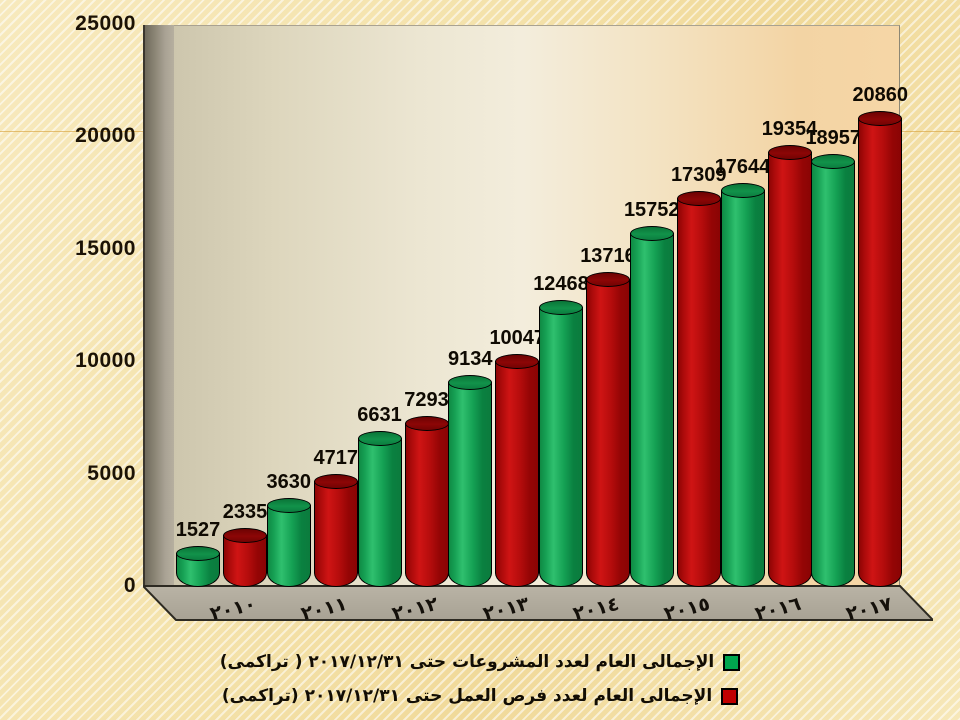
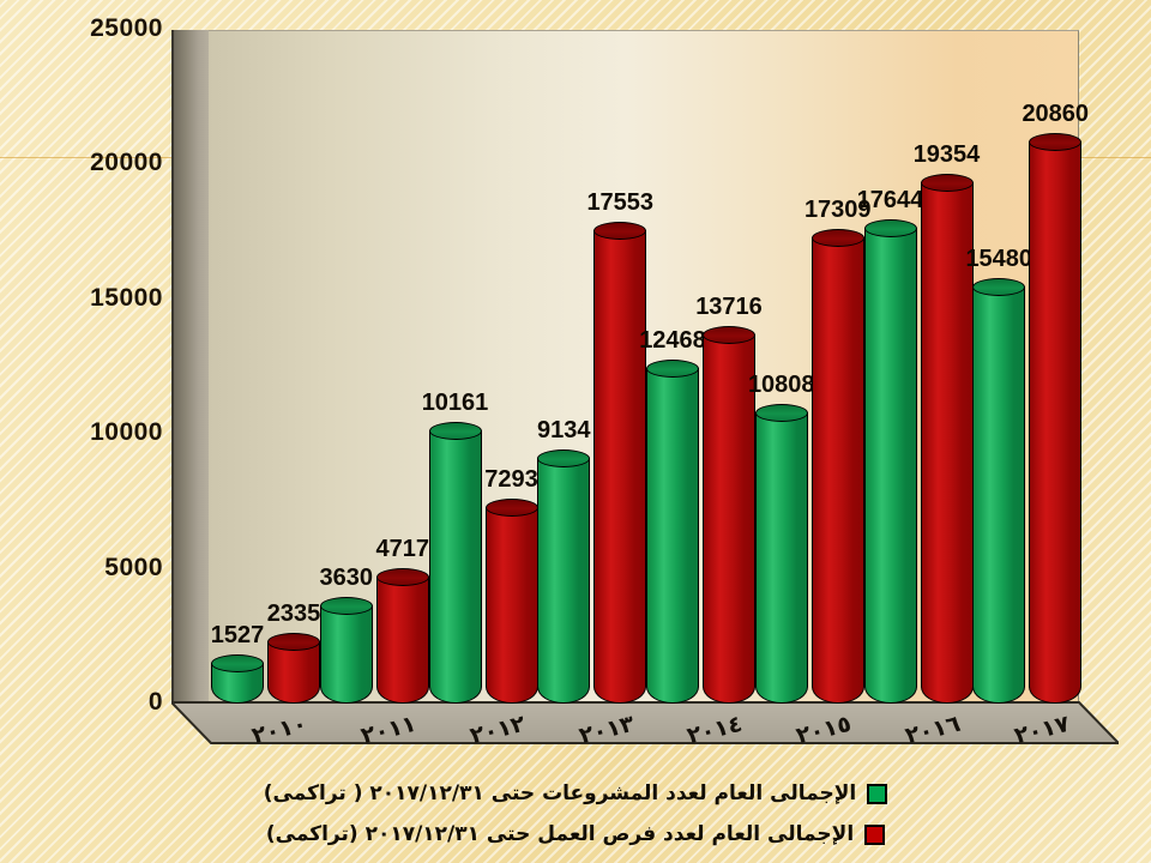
الإجمالى العام لعدد المشروعات حتى ٢٠١٧/١٢/٣١ ( تراكمى)/٢٠١٢: 6631 -> 10161
الإجمالى العام لعدد فرص العمل حتى ٢٠١٧/١٢/٣١ (تراكمى)/٢٠١٣: 10047 -> 17553
الإجمالى العام لعدد المشروعات حتى ٢٠١٧/١٢/٣١ ( تراكمى)/٢٠١٥: 15752 -> 10808
الإجمالى العام لعدد المشروعات حتى ٢٠١٧/١٢/٣١ ( تراكمى)/٢٠١٧: 18957 -> 15480
